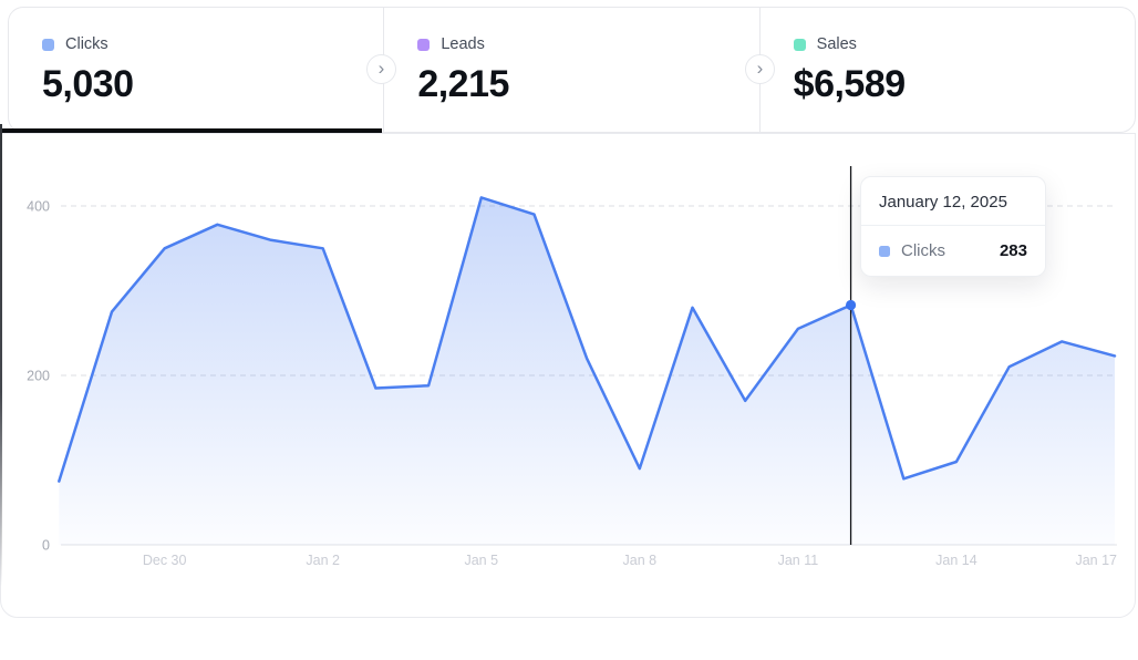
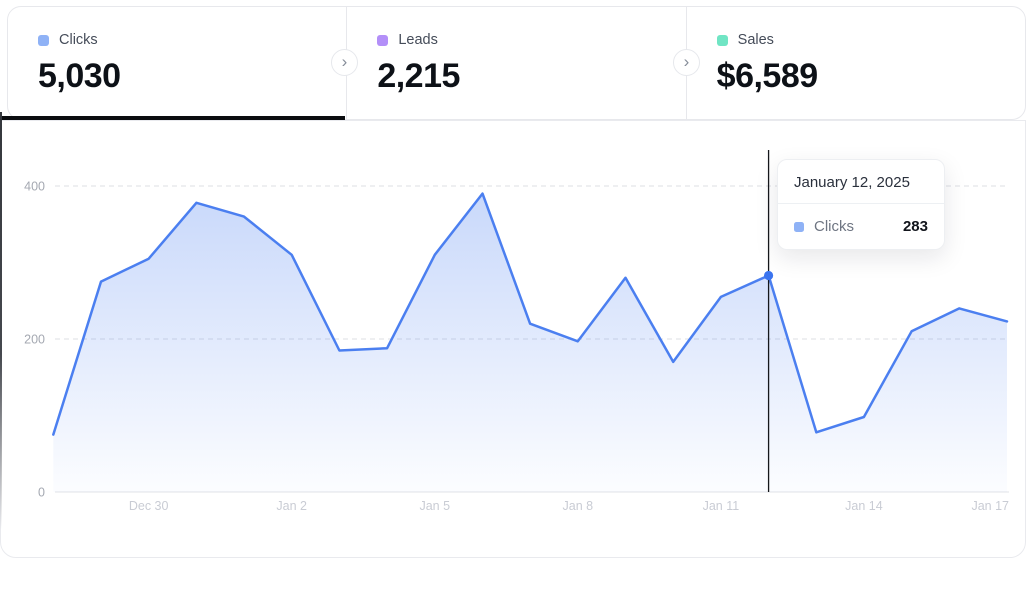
Dec 30: 350 -> 300
Jan 2: 350 -> 310
Jan 5: 410 -> 310
Jan 8: 90 -> 200
